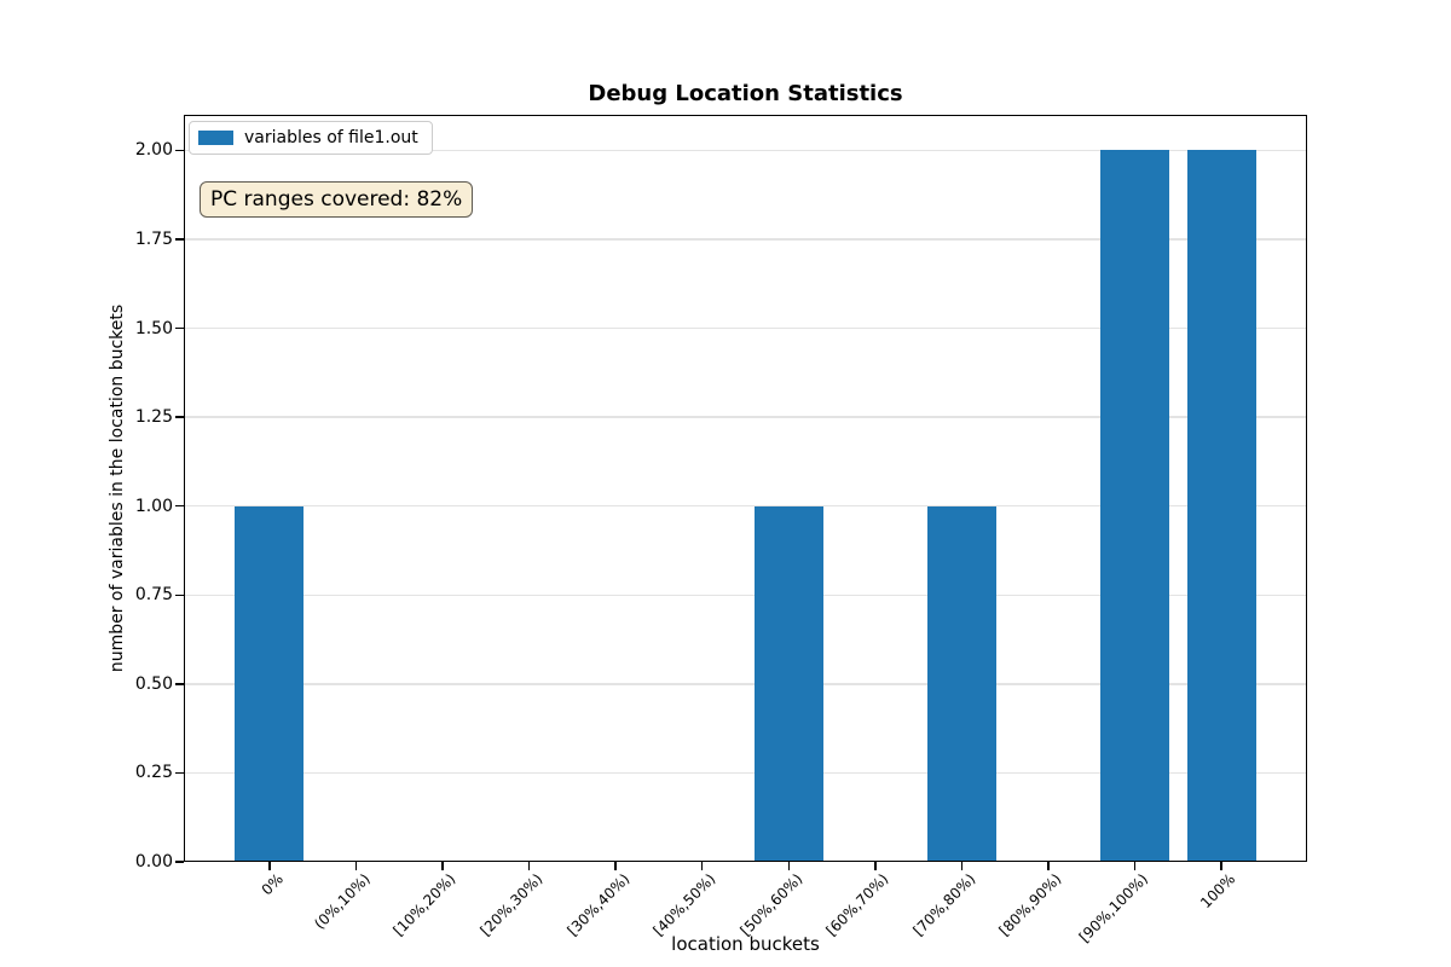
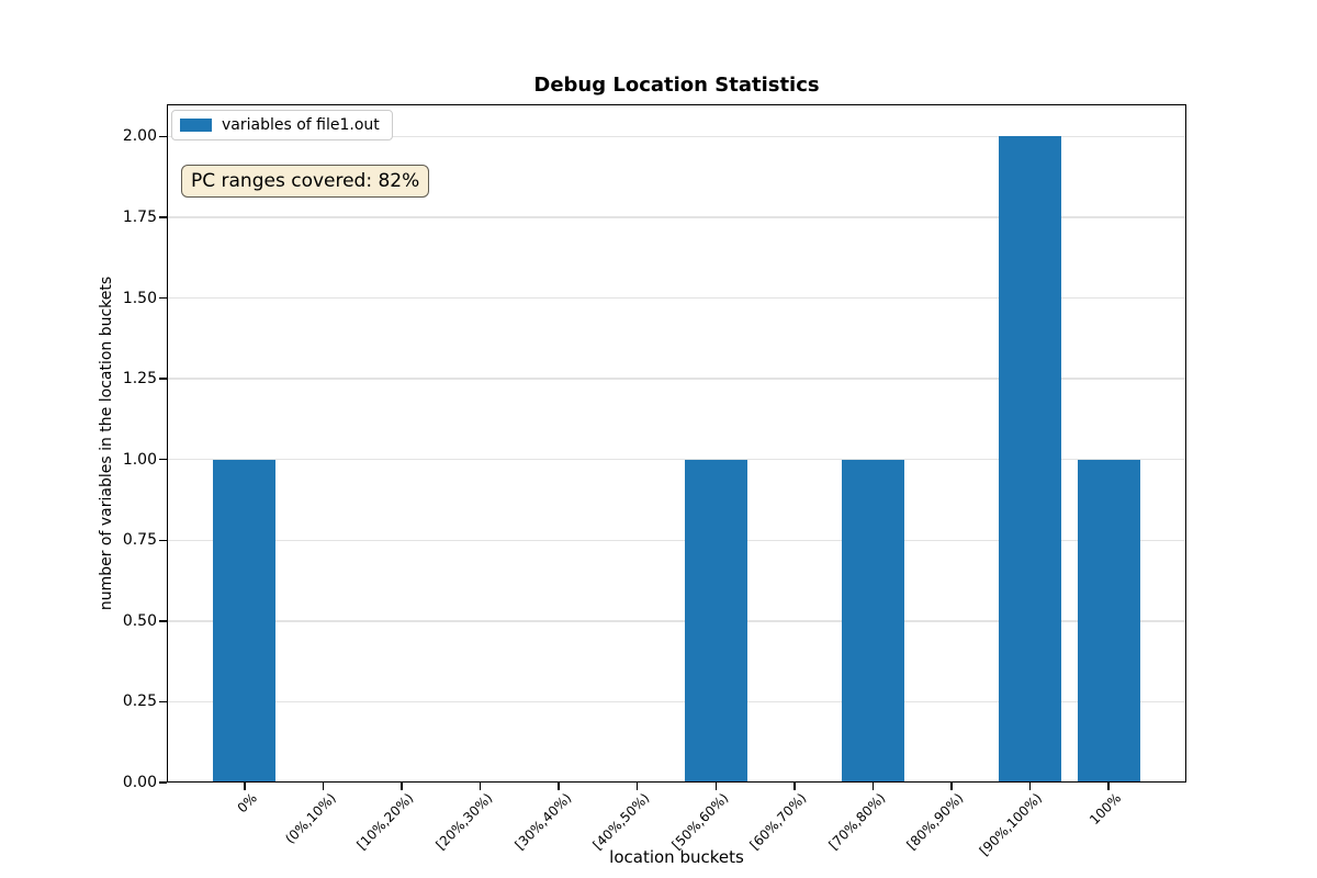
100%: 2 -> 1
